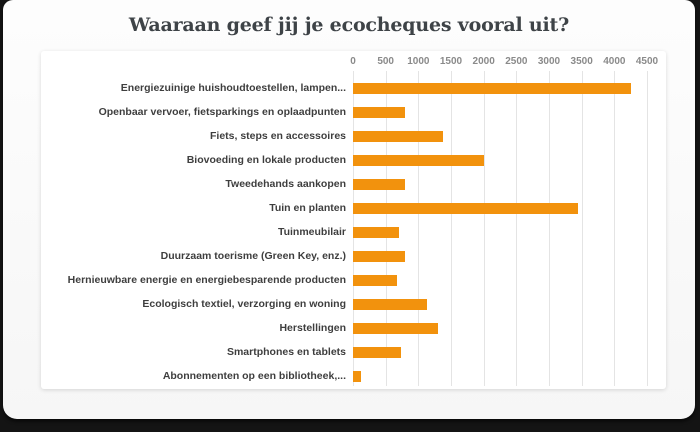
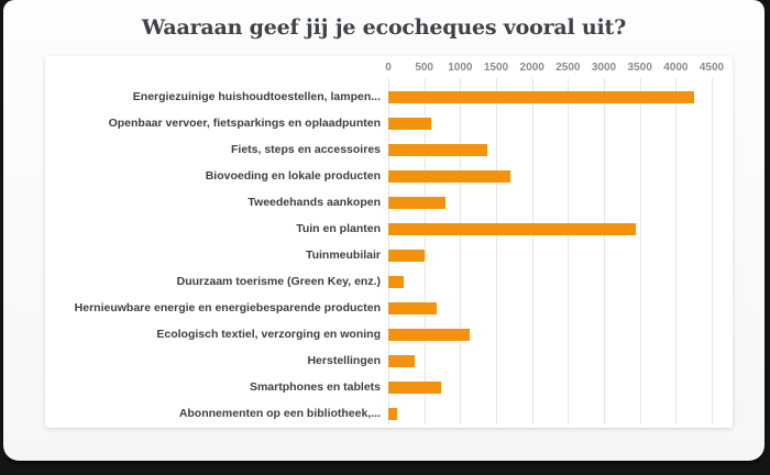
Openbaar vervoer, fietsparkings en oplaadpunten: 800 -> 600
Biovoeding en lokale producten: 2000 -> 1700
Tuinmeubilair: 700 -> 500
Duurzaam toerisme (Green Key, enz.): 800 -> 200
Herstellingen: 1300 -> 400
